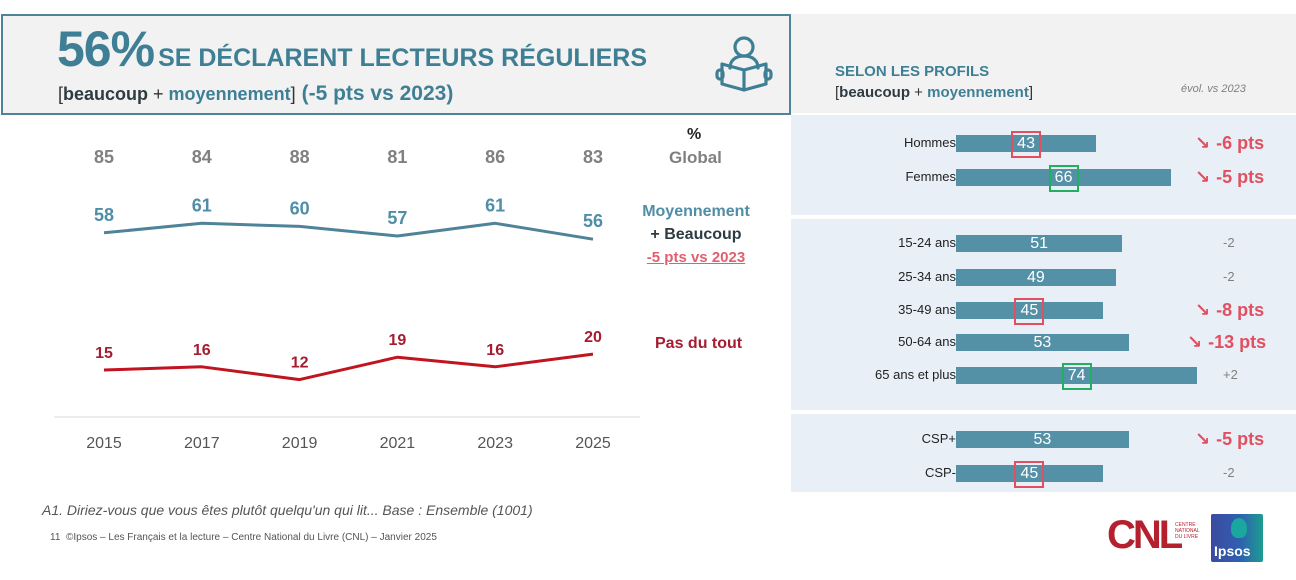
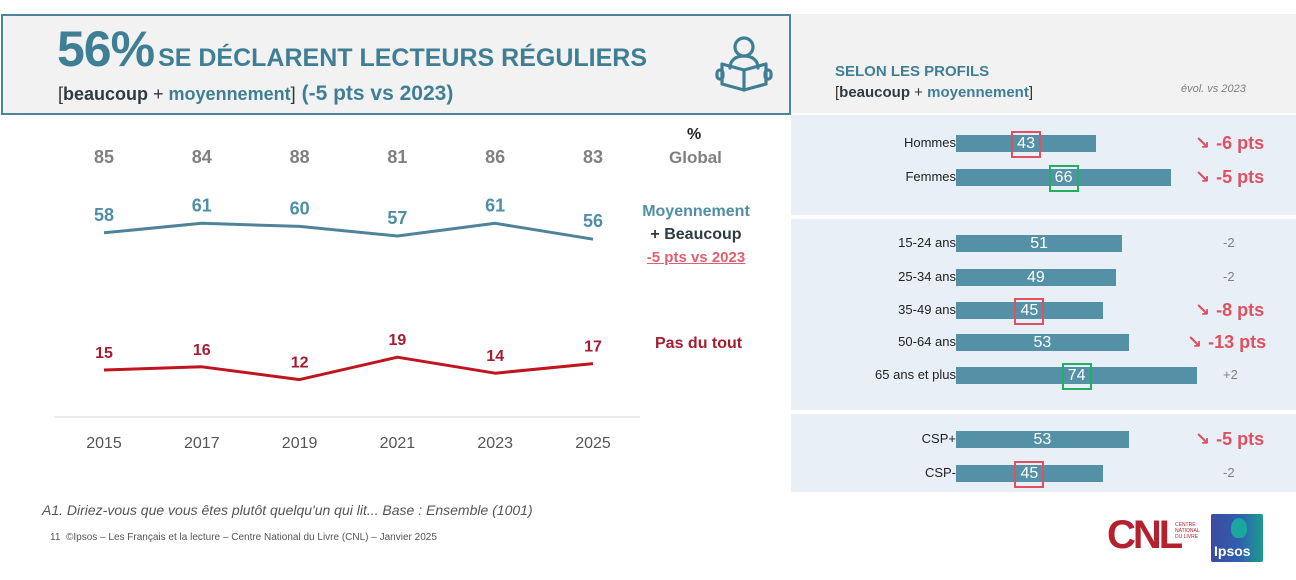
Pas du tout/2023: 16 -> 14
Pas du tout/2025: 20 -> 17
